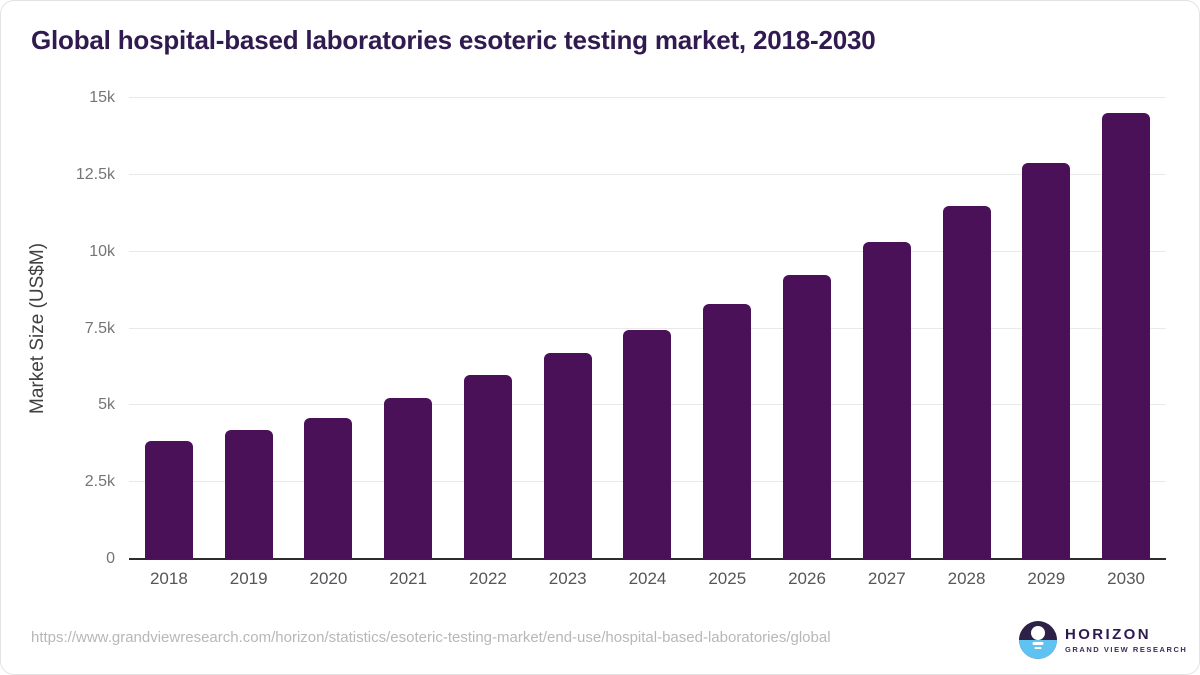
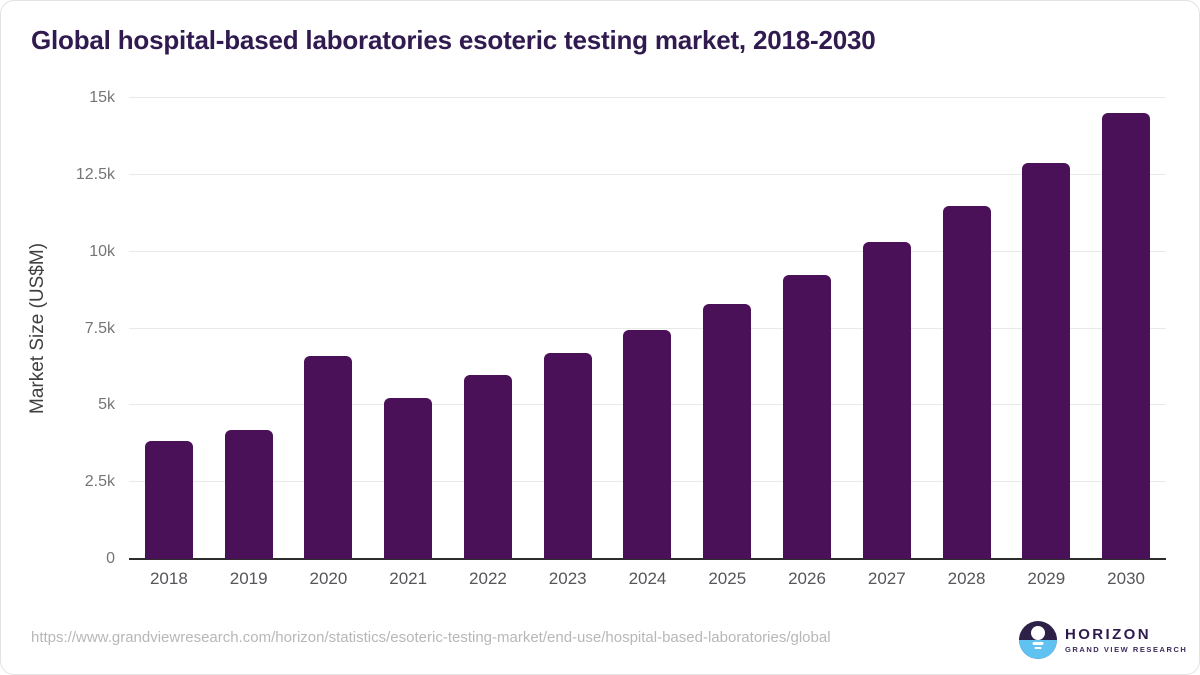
2020: 4.6k -> 6.6k
